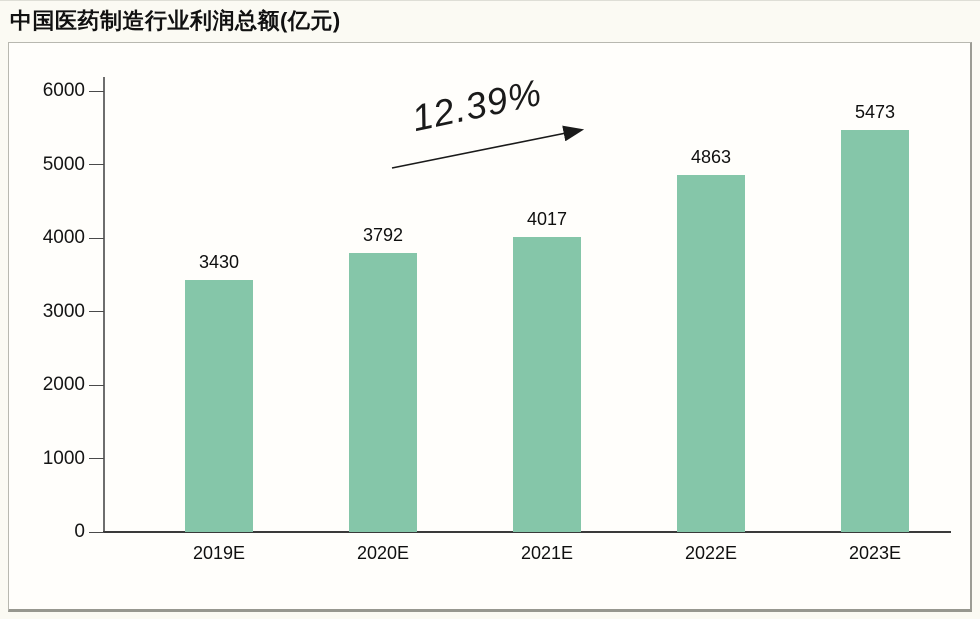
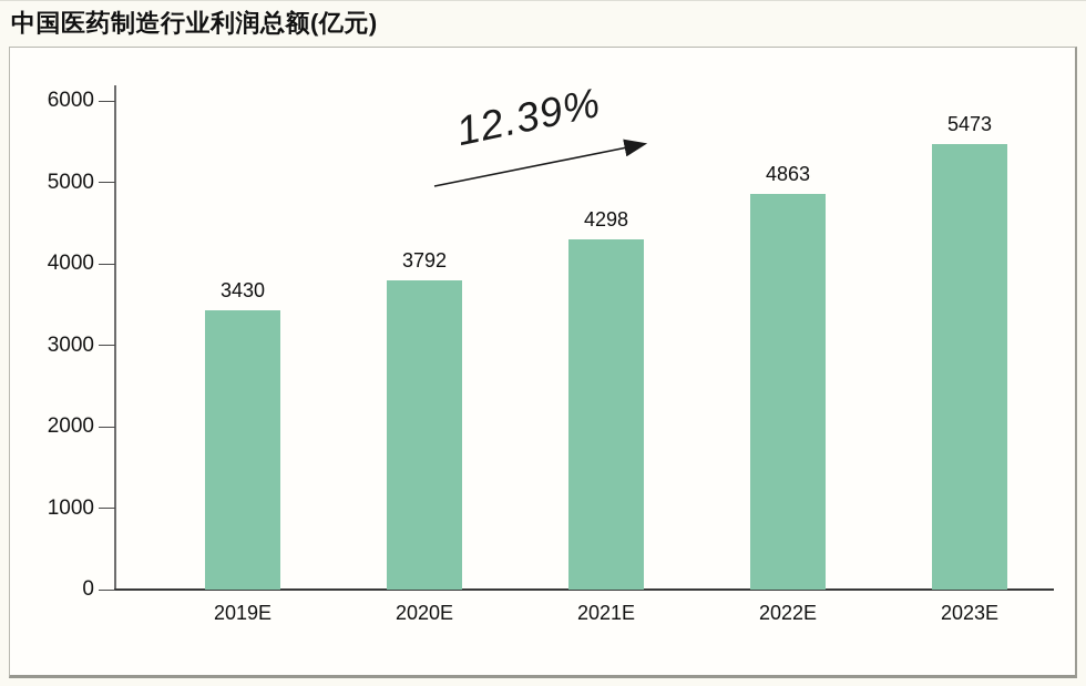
2021E: 4017 -> 4298
